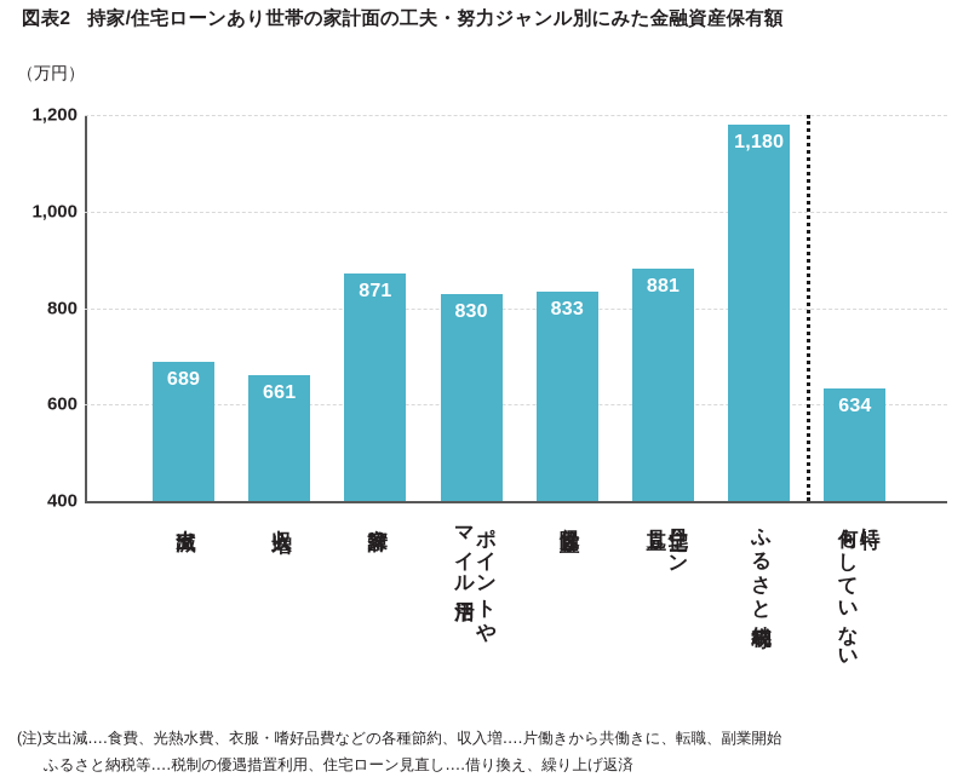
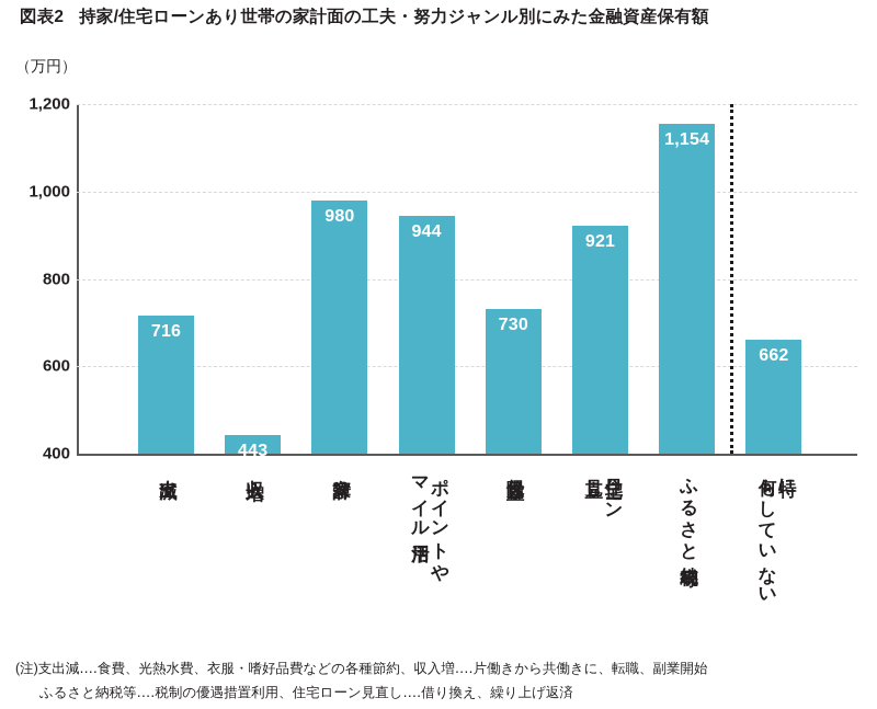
支出減: 689 -> 716
収入増: 661 -> 443
家計簿: 871 -> 980
ポイントやマイル活用: 830 -> 944
保険見直し: 833 -> 730
住宅ローン見直し: 881 -> 921
ふるさと納税等: 1,180 -> 1,154
特に何もしていない: 634 -> 662
